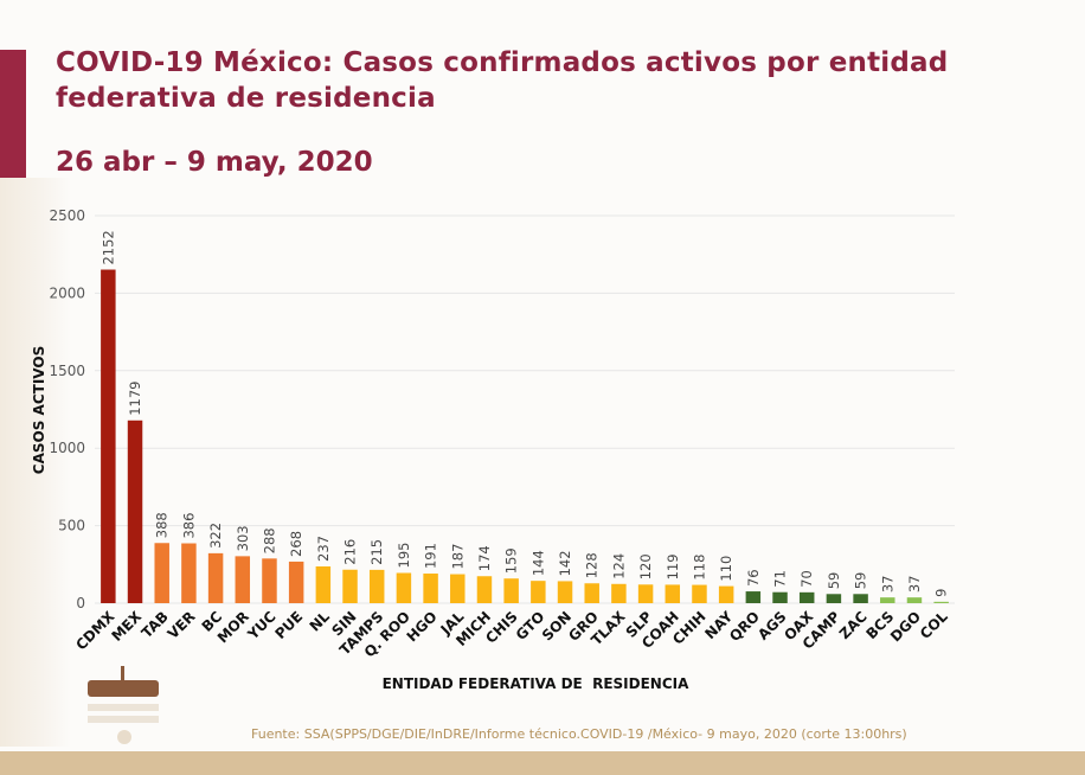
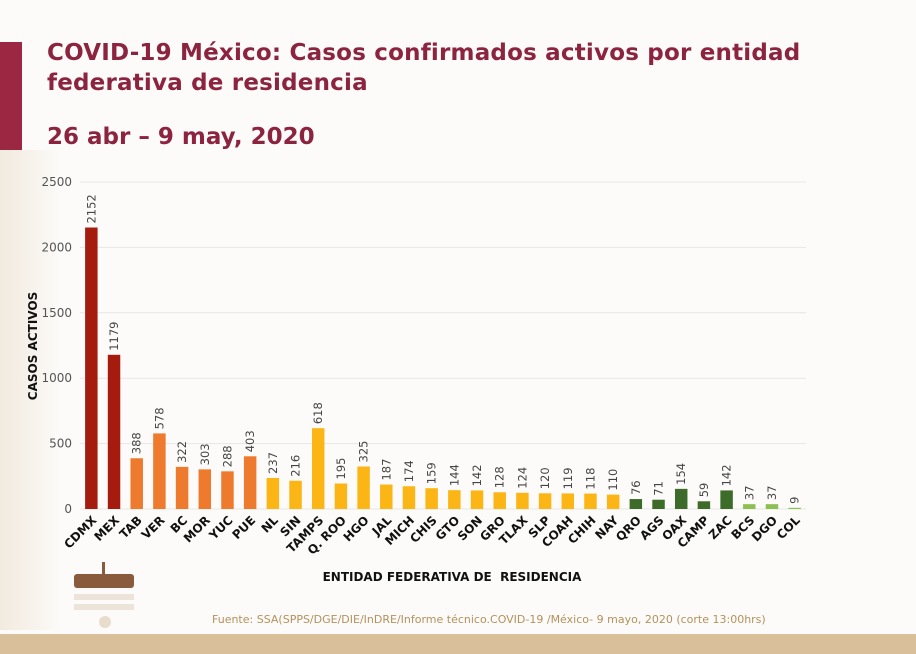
VER: 386 -> 578
PUE: 268 -> 403
TAMPS: 215 -> 618
HGO: 191 -> 325
OAX: 70 -> 154
ZAC: 59 -> 142
